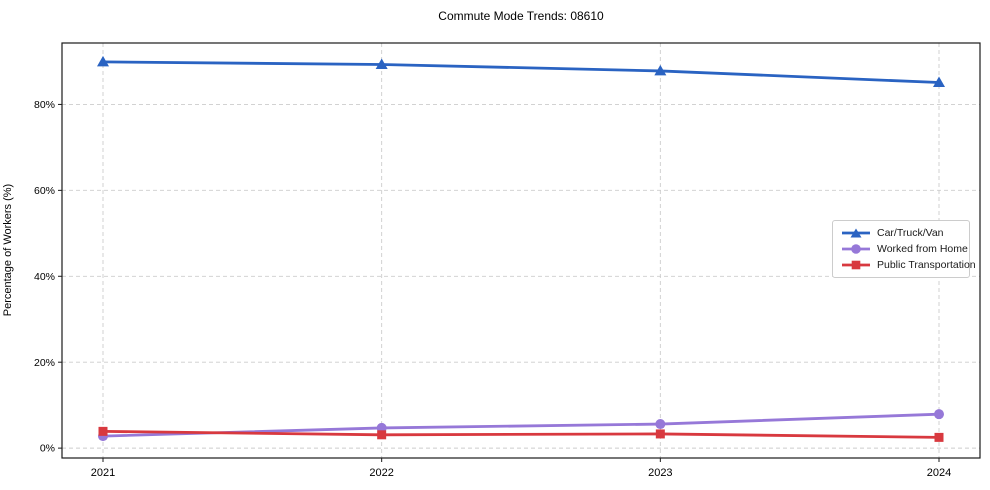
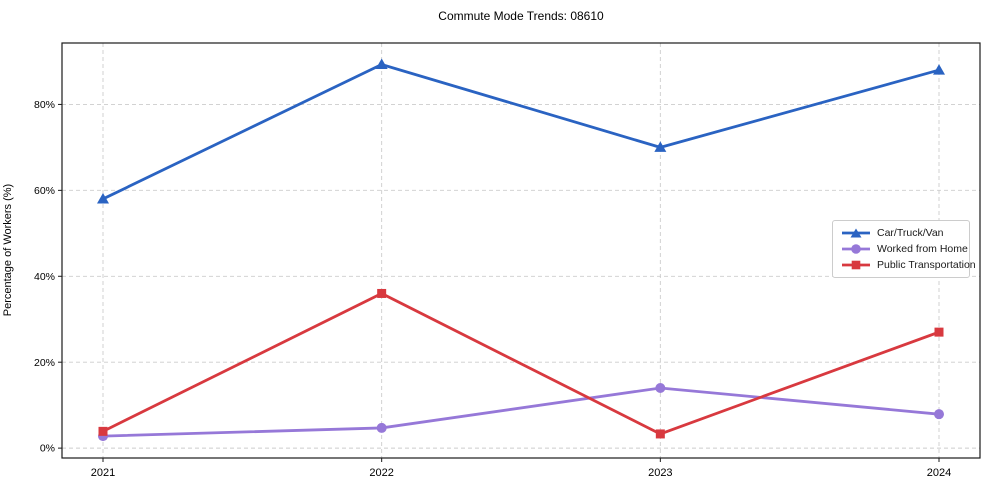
Car/Truck/Van/2021: 90% -> 58%
Public Transportation/2022: 3% -> 36%
Car/Truck/Van/2023: 88% -> 70%
Worked from Home/2023: 6% -> 14%
Car/Truck/Van/2024: 85% -> 88%
Public Transportation/2024: 2% -> 27%
